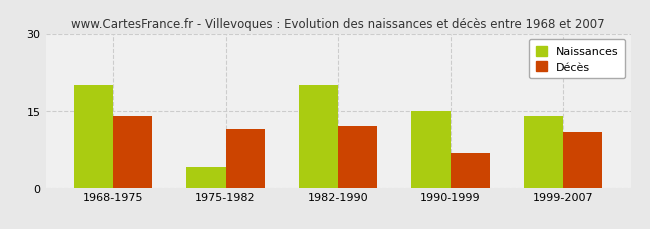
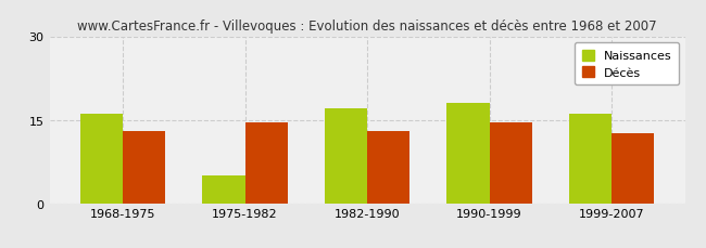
Naissances/1968-1975: 20 -> 16
Décès/1968-1975: 14.0 -> 13.0
Naissances/1975-1982: 4 -> 5
Décès/1975-1982: 11.4 -> 14.5
Naissances/1982-1990: 20 -> 17
Décès/1982-1990: 12.0 -> 13.0
Naissances/1990-1999: 15 -> 18
Décès/1990-1999: 6.8 -> 14.5
Naissances/1999-2007: 14 -> 16
Décès/1999-2007: 10.8 -> 12.5
